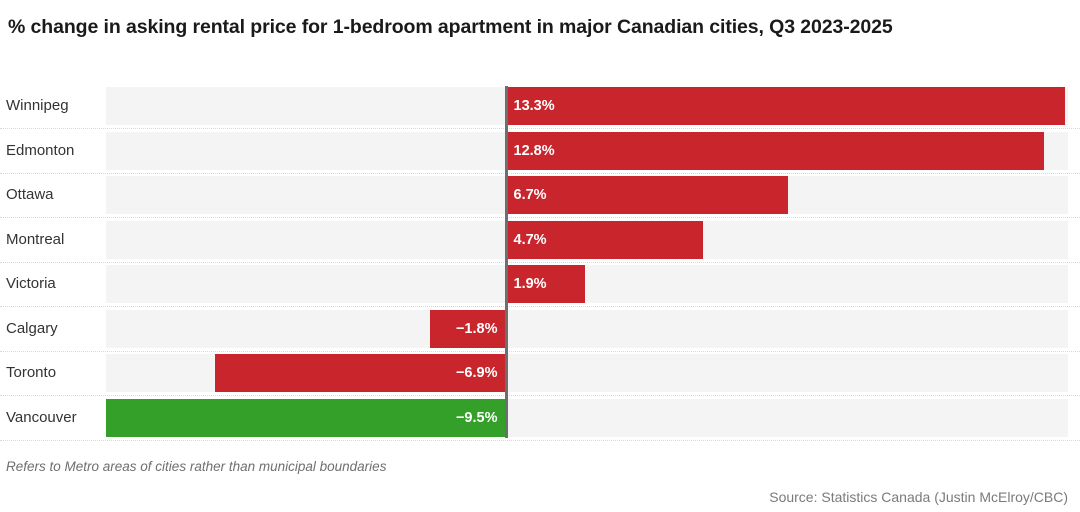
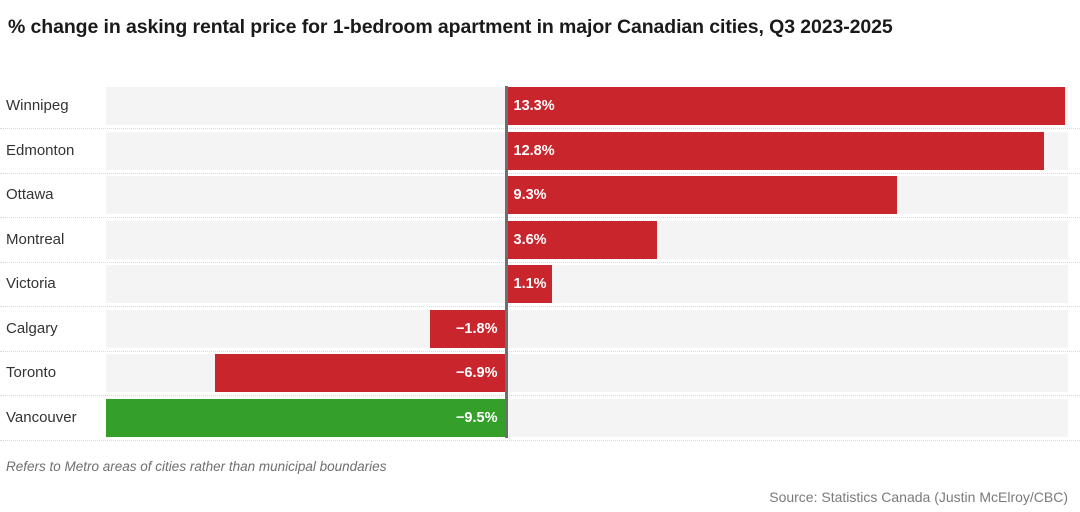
Ottawa: 6.7% -> 9.3%
Montreal: 4.7% -> 3.6%
Victoria: 1.9% -> 1.1%
